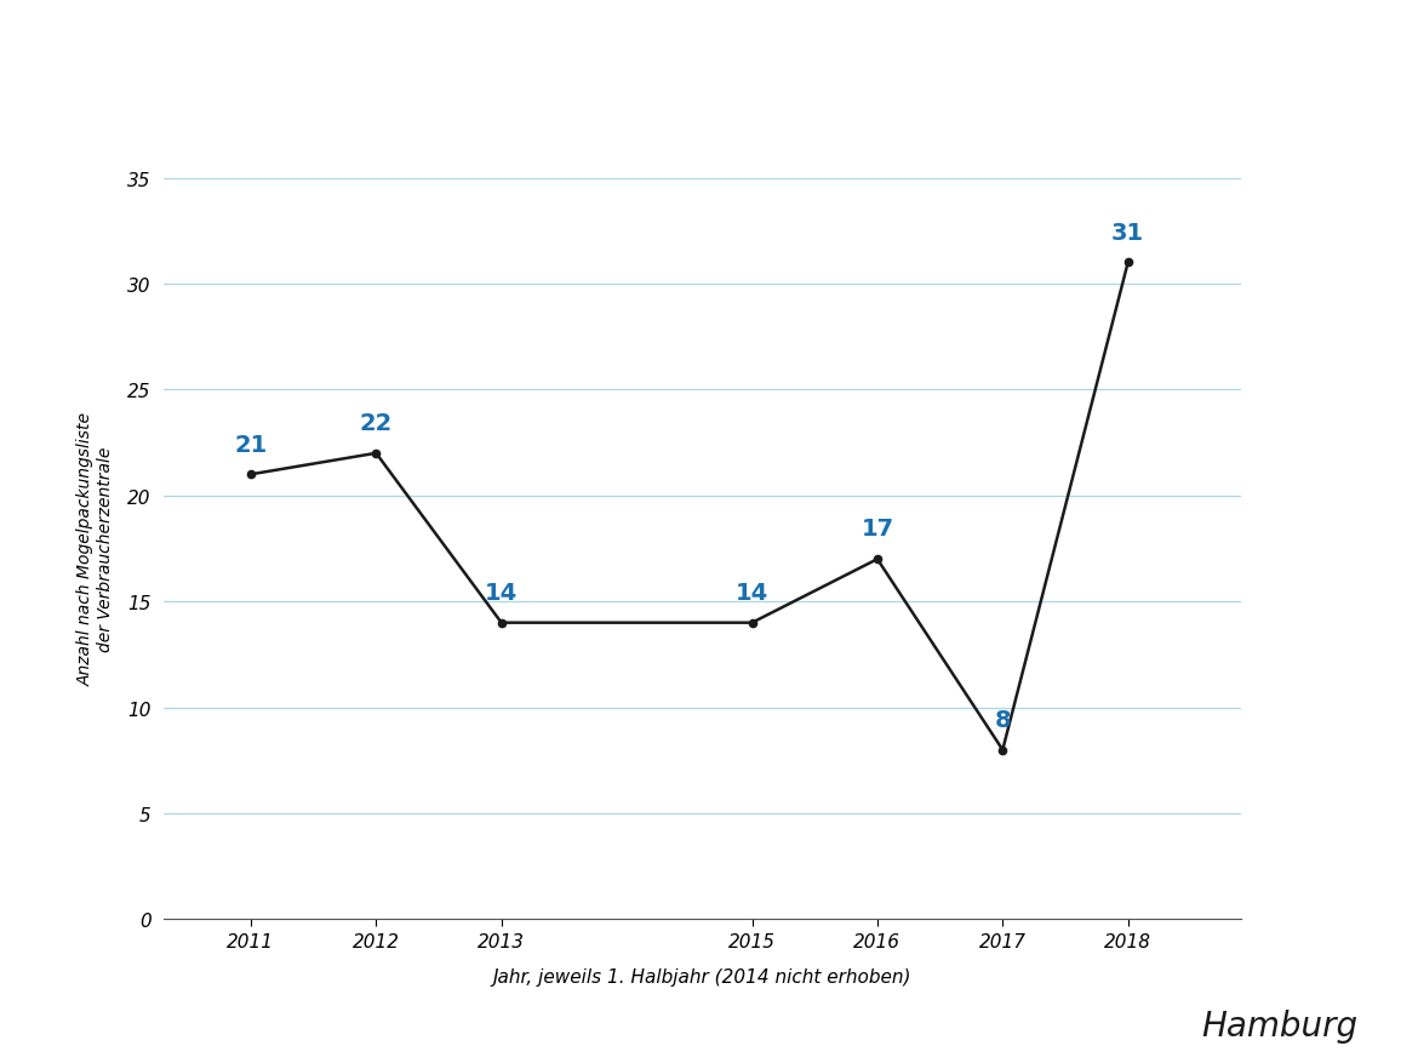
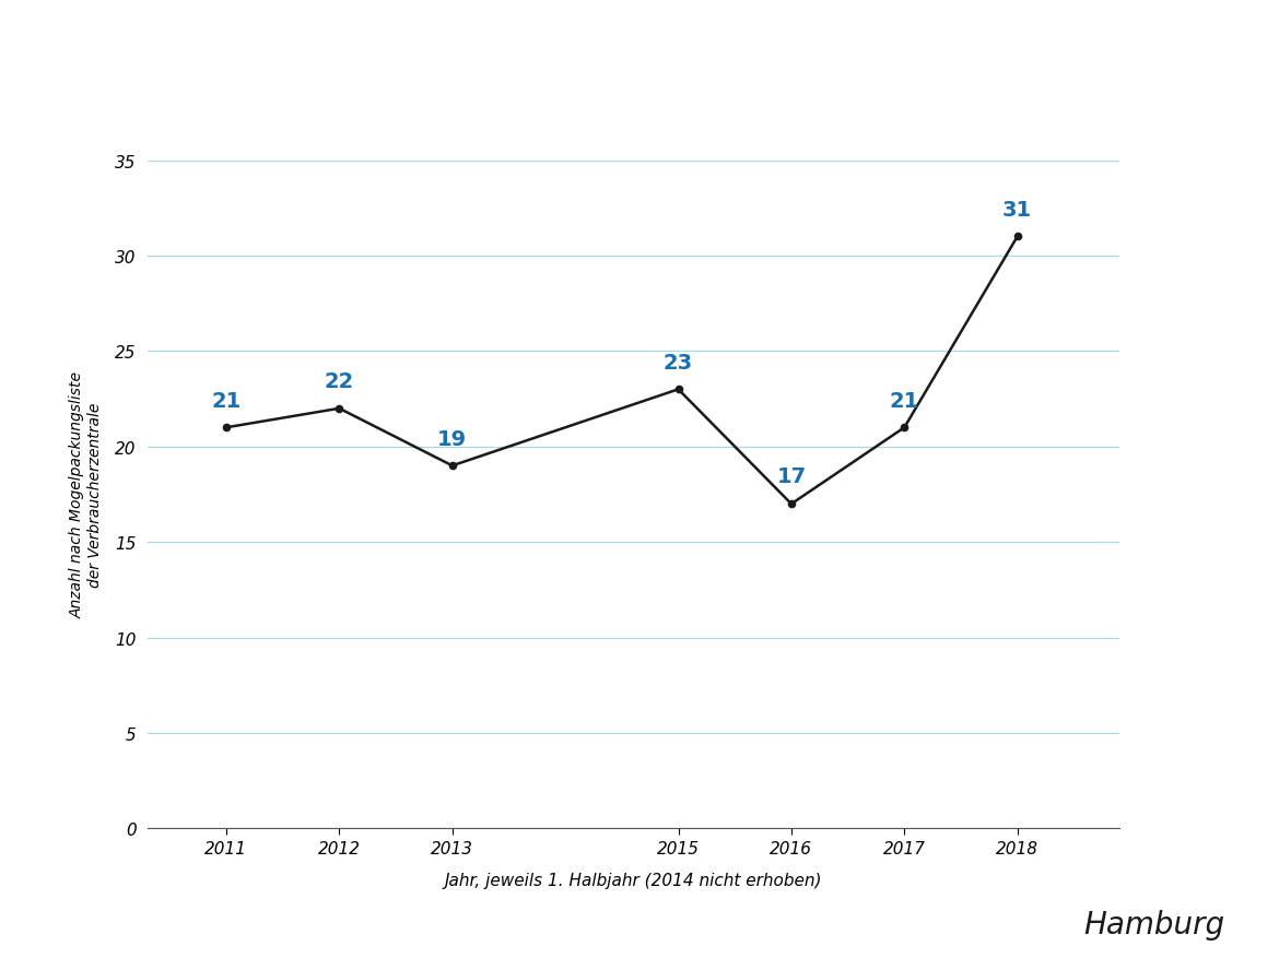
2013: 14 -> 19
2015: 14 -> 23
2017: 8 -> 21
